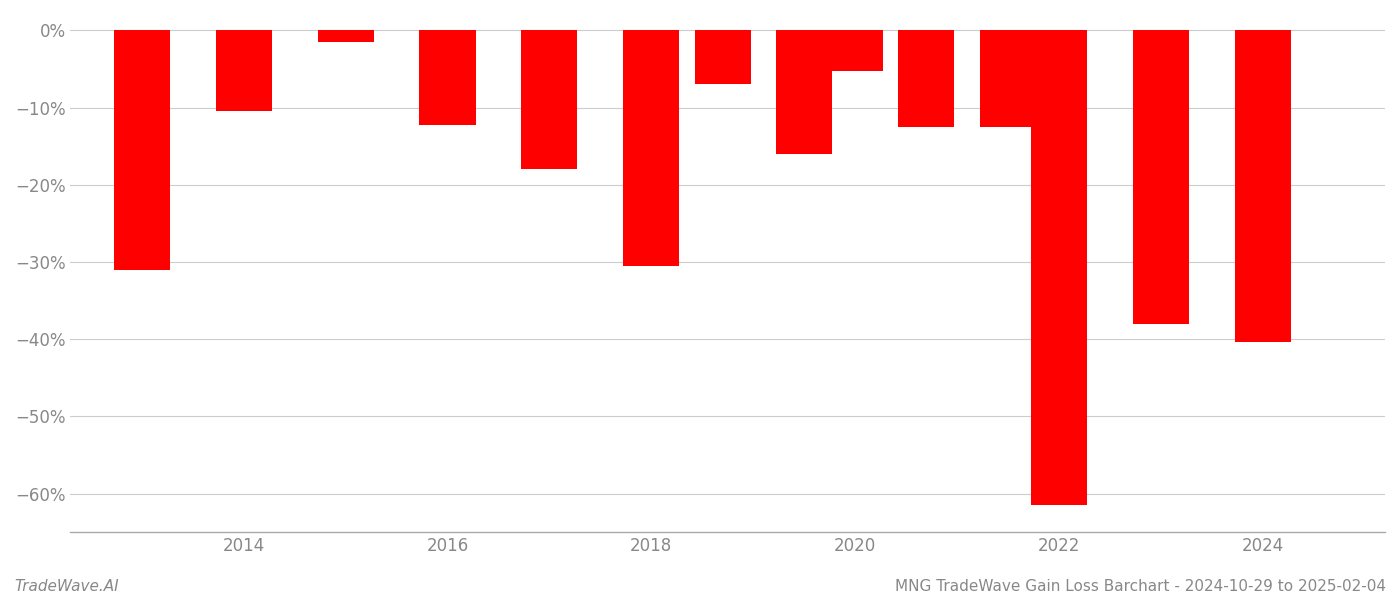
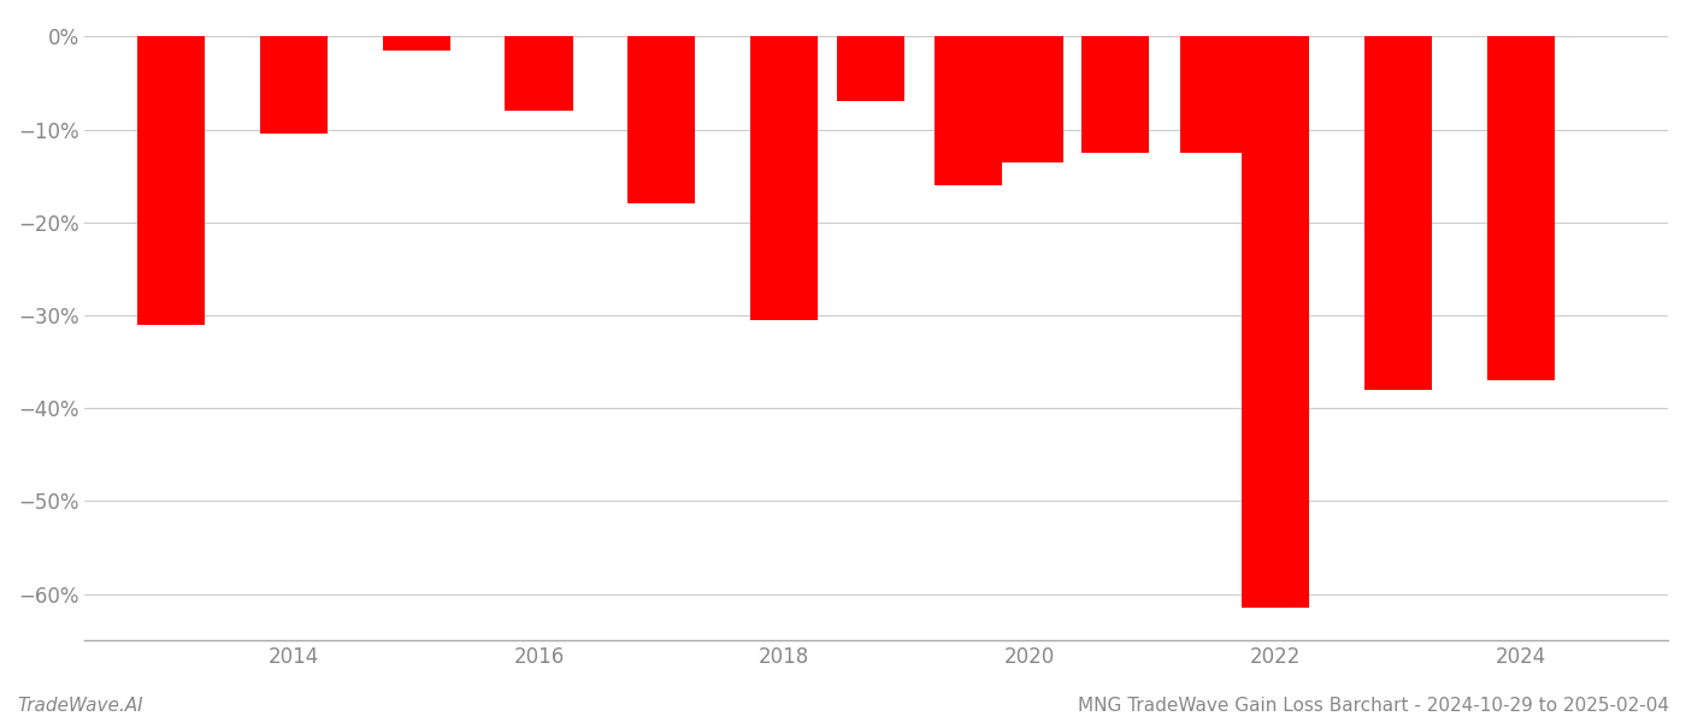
2016: -12.2% -> -8.0%
2020: -5.2% -> -13.5%
2024: -40.4% -> -37.0%
